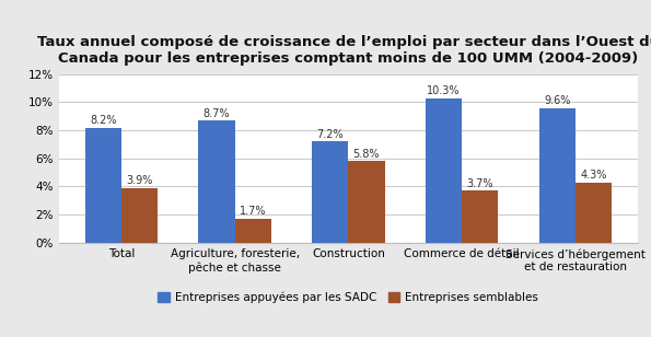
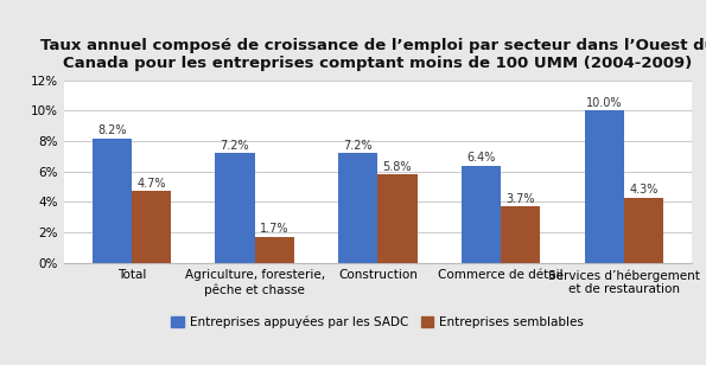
Entreprises semblables/Total: 3.9% -> 4.7%
Entreprises appuyées par les SADC/Agriculture, foresterie, pêche et chasse: 8.7% -> 7.2%
Entreprises appuyées par les SADC/Commerce de détail: 10.3% -> 6.4%
Entreprises appuyées par les SADC/Services d’hébergement et de restauration: 9.6% -> 10.0%
